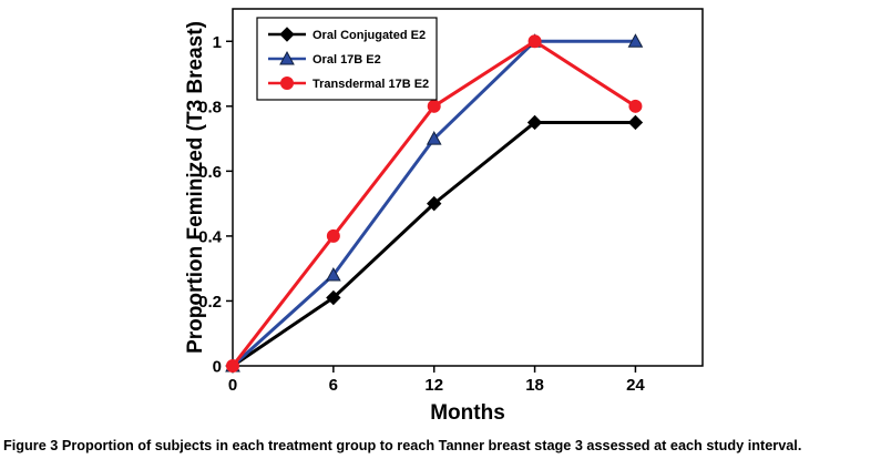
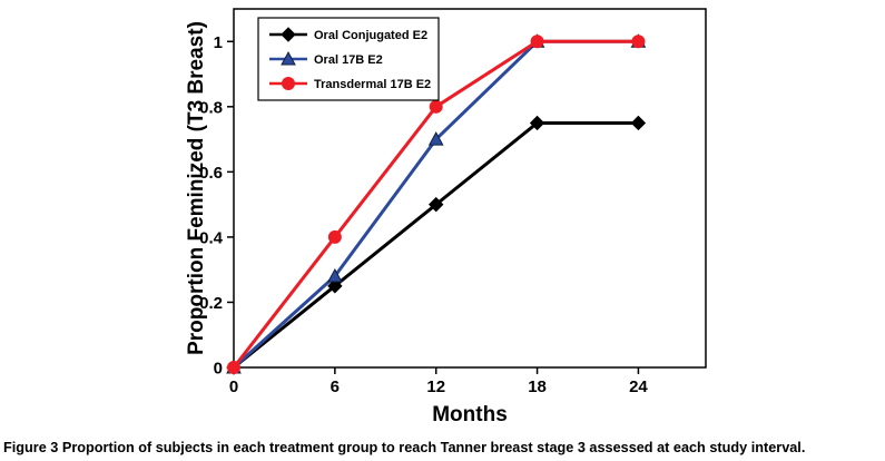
Oral Conjugated E2/6: 0.21 -> 0.25
Transdermal 17B E2/24: 0.8 -> 1.0
